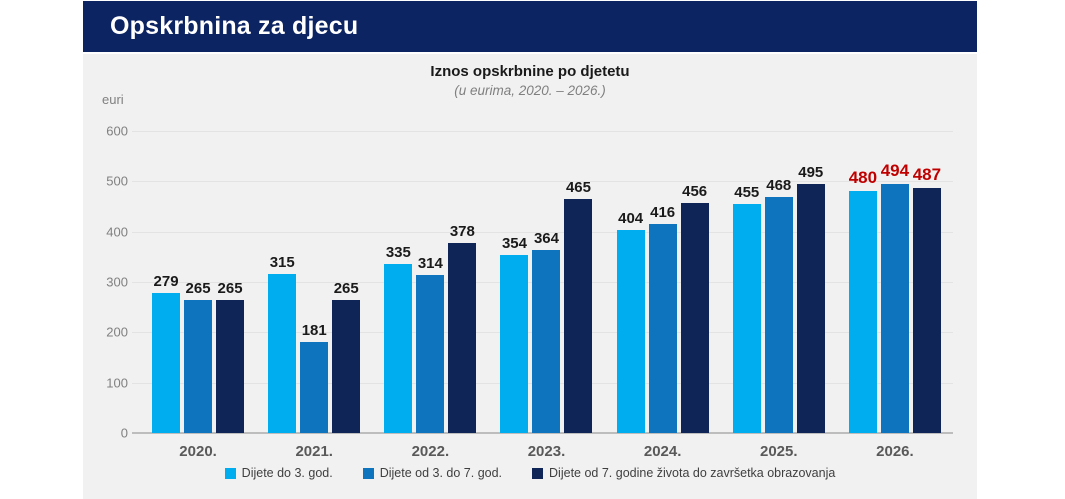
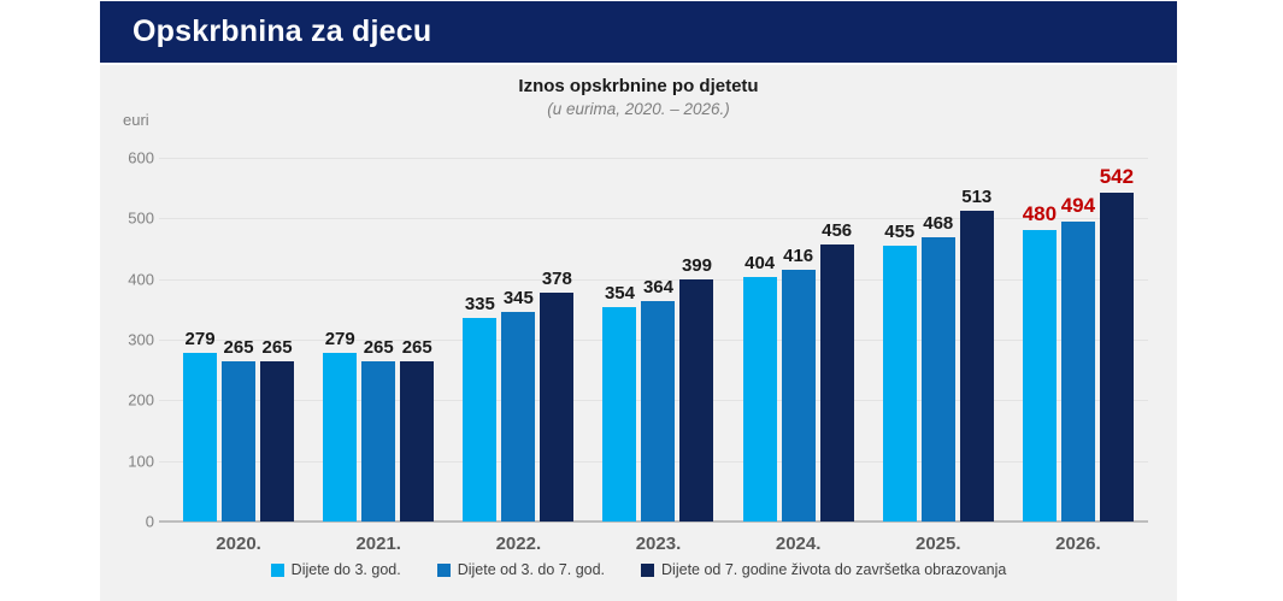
Dijete do 3. god./2021.: 315 -> 279
Dijete od 3. do 7. god./2021.: 181 -> 265
Dijete od 3. do 7. god./2022.: 314 -> 345
Dijete od 7. godine života do završetka obrazovanja/2023.: 465 -> 399
Dijete od 7. godine života do završetka obrazovanja/2025.: 495 -> 513
Dijete od 7. godine života do završetka obrazovanja/2026.: 487 -> 542
